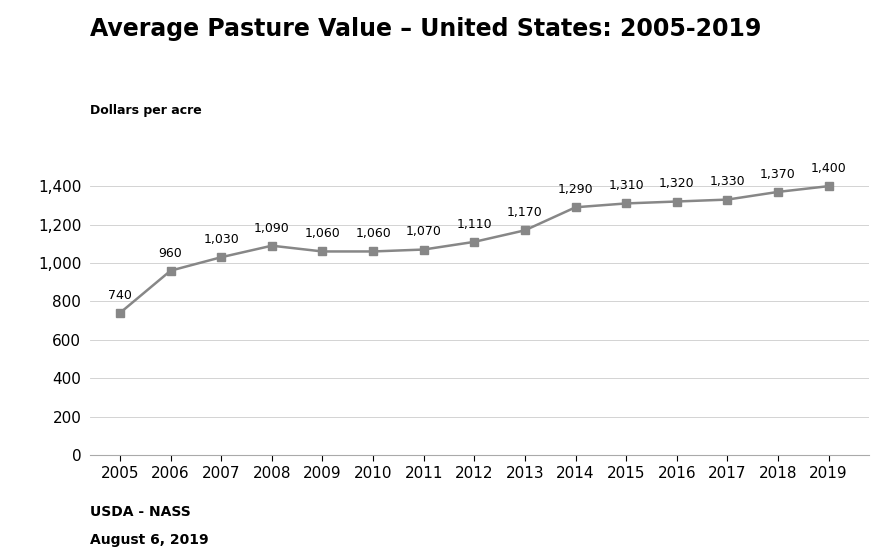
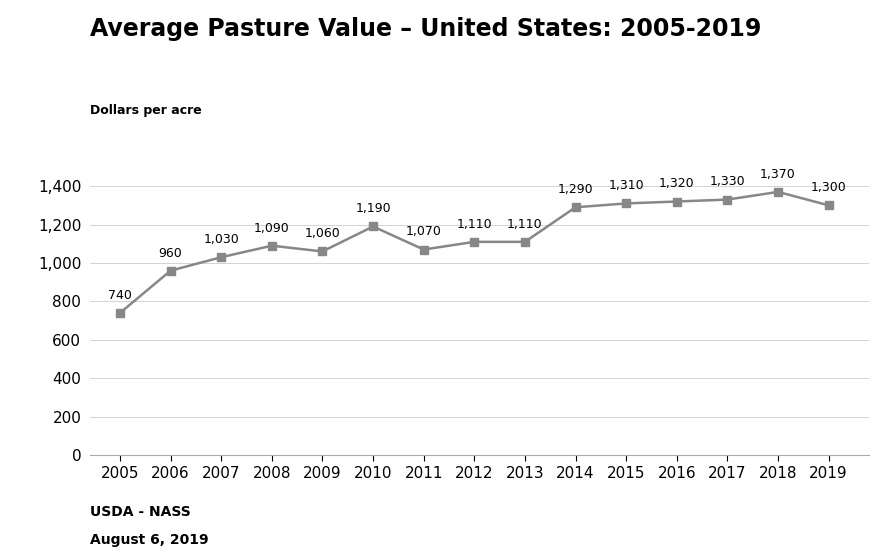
2010: 1,060 -> 1,190
2013: 1,170 -> 1,110
2019: 1,400 -> 1,300
